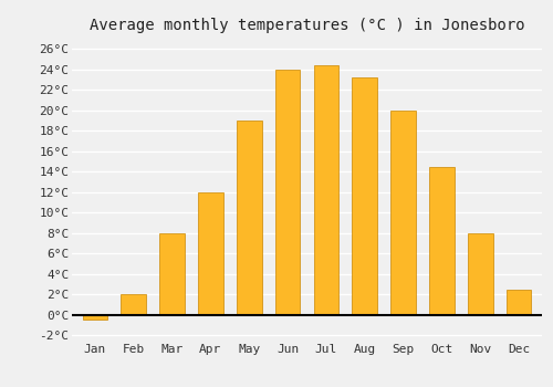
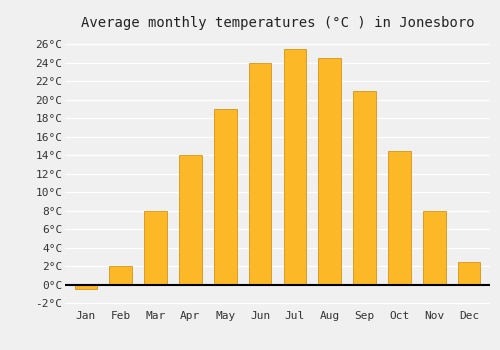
Apr: 12.0°C -> 14.0°C
Jul: 24.4°C -> 25.5°C
Aug: 23.2°C -> 24.5°C
Sep: 20.0°C -> 21.0°C
